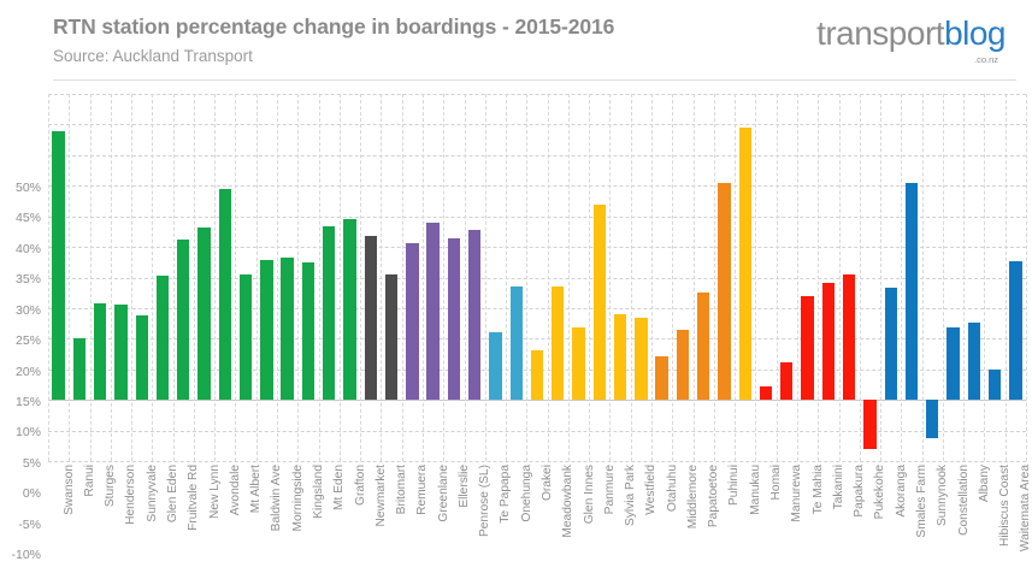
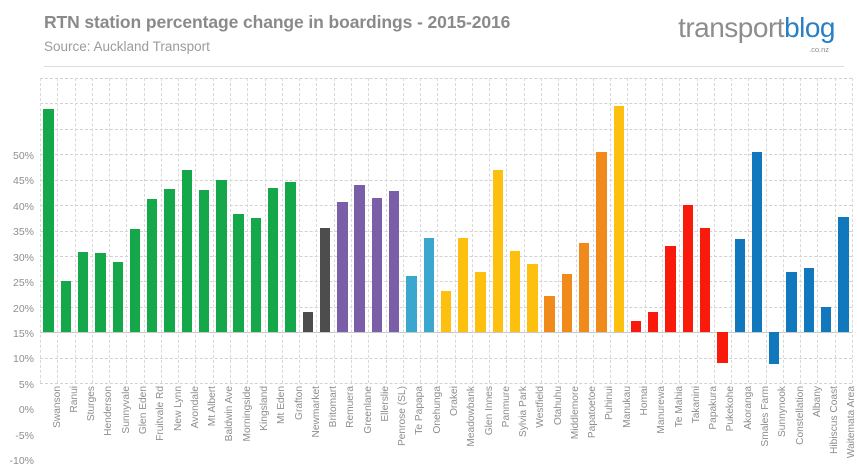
Avondale: 34% -> 32%
Mt Albert: 20% -> 28%
Baldwin Ave: 23% -> 30%
Newmarket: 27% -> 4%
Sylvia Park: 14% -> 16%
Manurewa: 6% -> 4%
Takanini: 19% -> 25%
Pukekohe: -8% -> -6%
